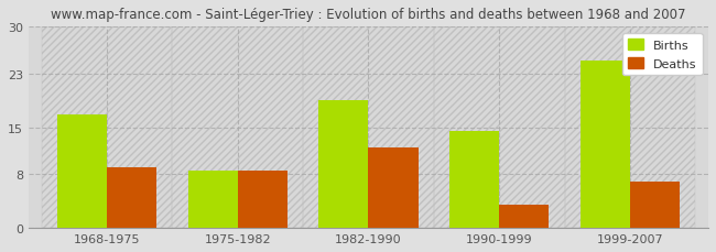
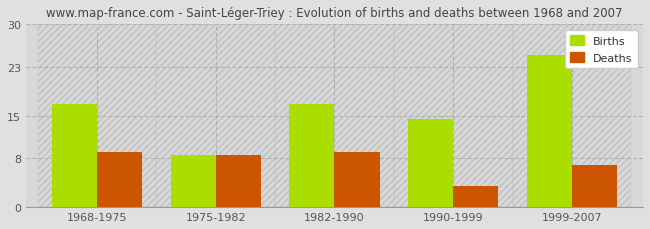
Births/1982-1990: 19.0 -> 17.0
Deaths/1982-1990: 12.0 -> 9.0
